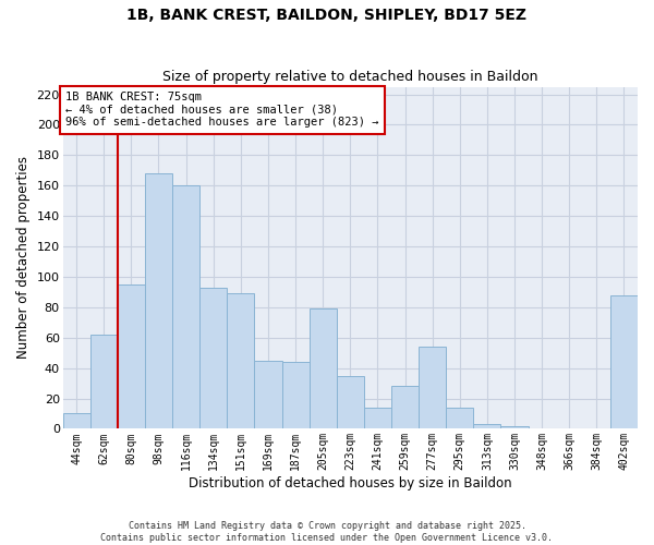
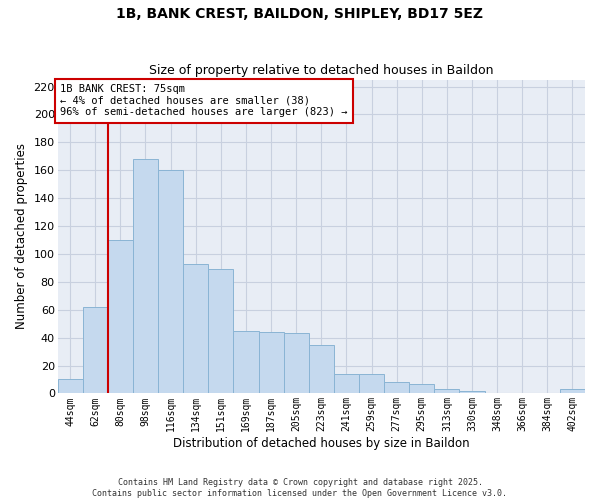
80sqm: 95 -> 110
205sqm: 79 -> 43
259sqm: 28 -> 14
277sqm: 54 -> 8
295sqm: 14 -> 7
402sqm: 88 -> 3
